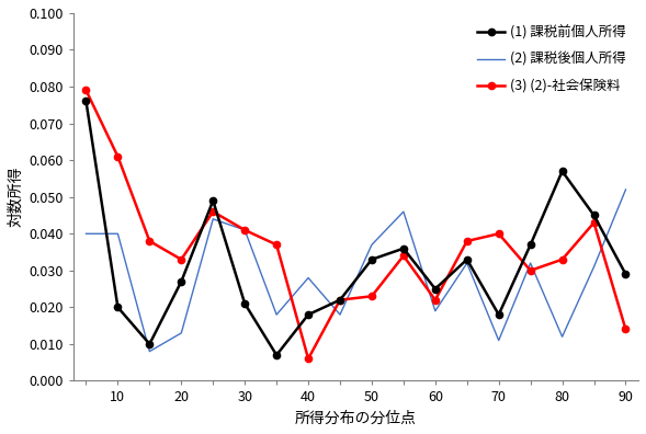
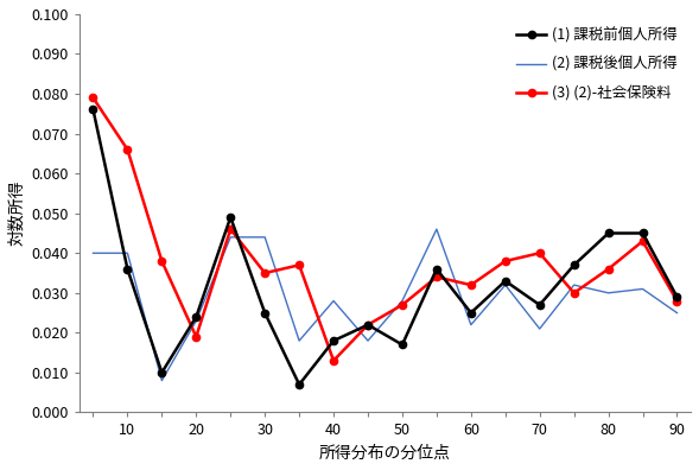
(1) 課税前個人所得/10: 0.020 -> 0.036
(3) (2)-社会保険料/10: 0.061 -> 0.066
(1) 課税前個人所得/20: 0.027 -> 0.024
(2) 課税後個人所得/20: 0.013 -> 0.023
(3) (2)-社会保険料/20: 0.033 -> 0.019
(1) 課税前個人所得/30: 0.021 -> 0.025
(2) 課税後個人所得/30: 0.041 -> 0.044
(3) (2)-社会保険料/30: 0.041 -> 0.035
(3) (2)-社会保険料/40: 0.006 -> 0.013
(1) 課税前個人所得/50: 0.033 -> 0.017
(2) 課税後個人所得/50: 0.037 -> 0.028
(3) (2)-社会保険料/50: 0.023 -> 0.027
(2) 課税後個人所得/60: 0.019 -> 0.022
(3) (2)-社会保険料/60: 0.022 -> 0.032
(1) 課税前個人所得/70: 0.018 -> 0.027
(2) 課税後個人所得/70: 0.011 -> 0.021
(1) 課税前個人所得/80: 0.057 -> 0.045
(2) 課税後個人所得/80: 0.012 -> 0.030
(3) (2)-社会保険料/80: 0.033 -> 0.036
(2) 課税後個人所得/90: 0.052 -> 0.025
(3) (2)-社会保険料/90: 0.014 -> 0.028
